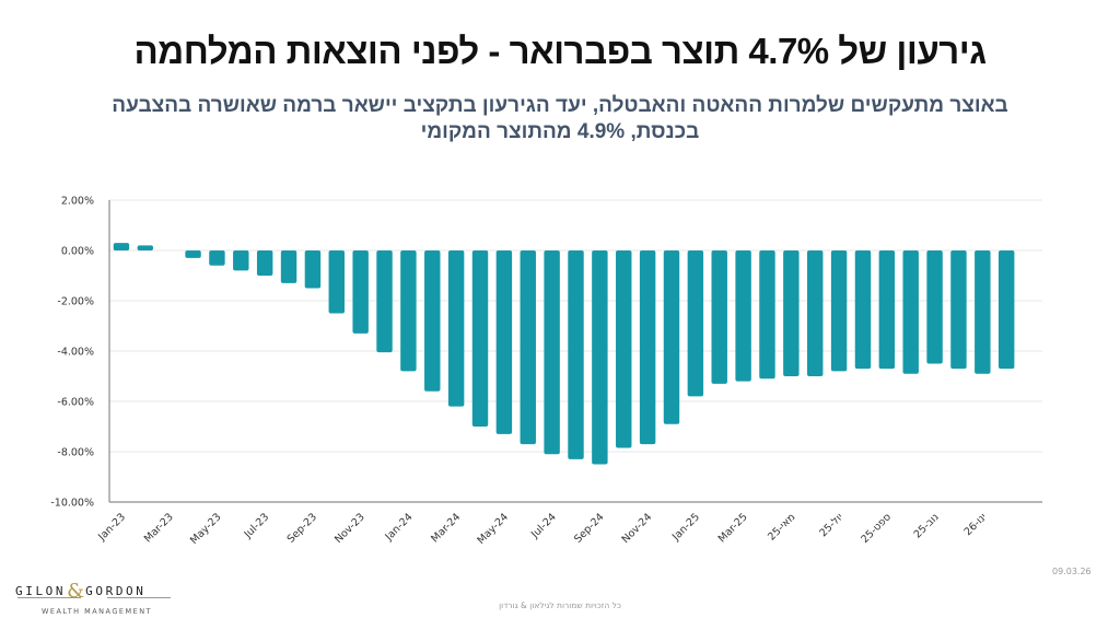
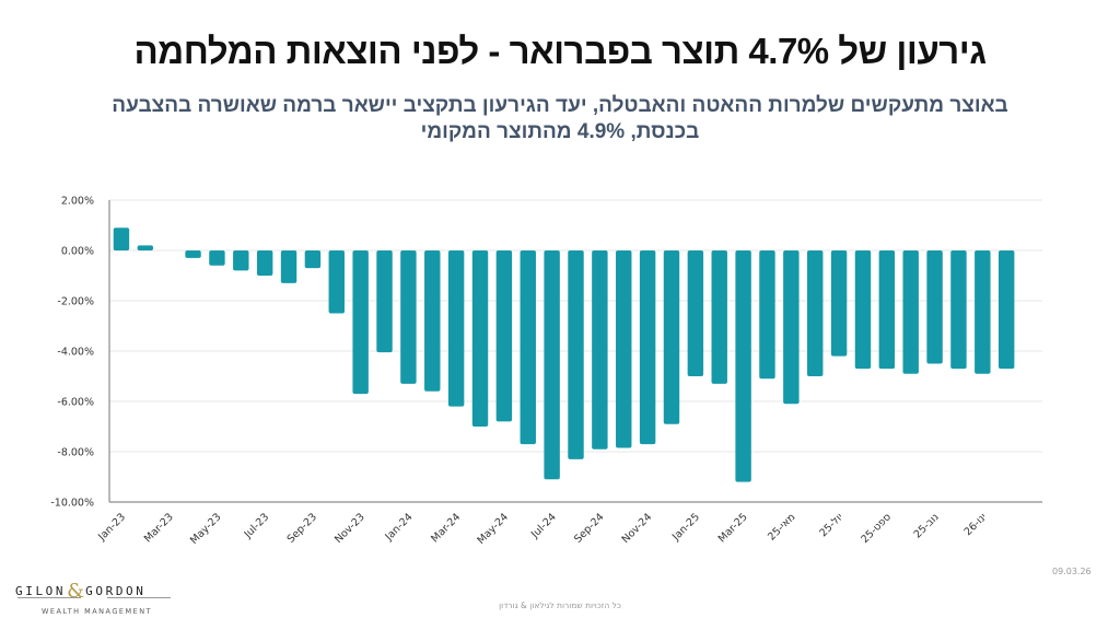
Jan-23: 0.3% -> 0.9%
Sep-23: -1.5% -> -0.7%
Nov-23: -3.3% -> -5.7%
Jan-24: -4.8% -> -5.3%
May-24: -7.3% -> -6.8%
Jul-24: -8.1% -> -9.1%
Sep-24: -8.5% -> -7.9%
Jan-25: -5.8% -> -5.0%
Mar-25: -5.2% -> -9.2%
מאי-25: -5.0% -> -6.1%
יול-25: -4.8% -> -4.2%
